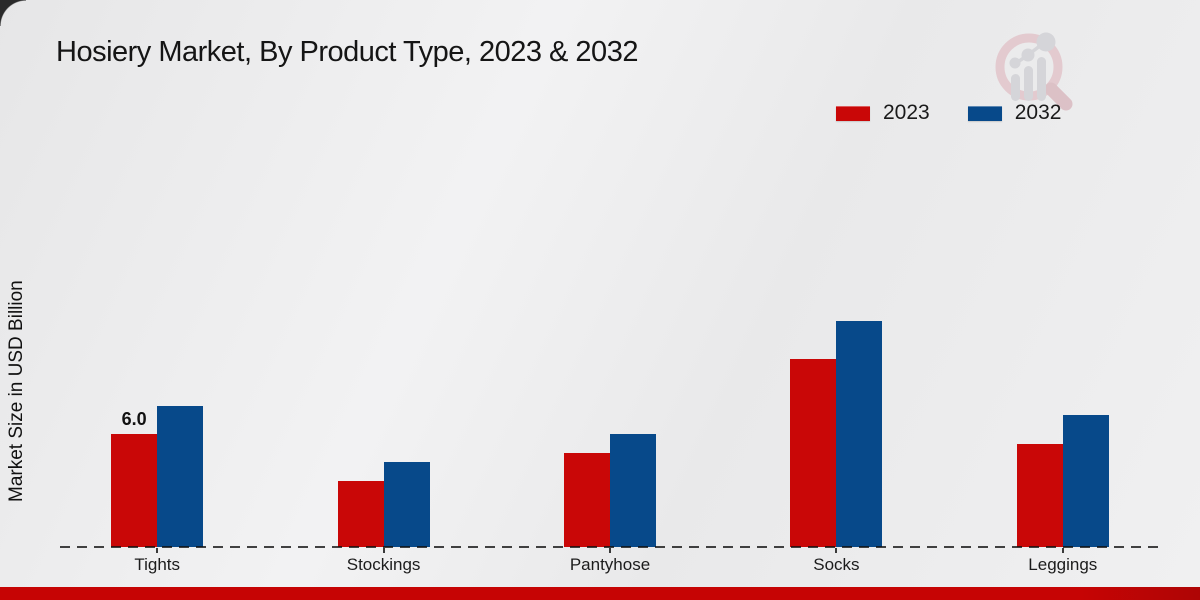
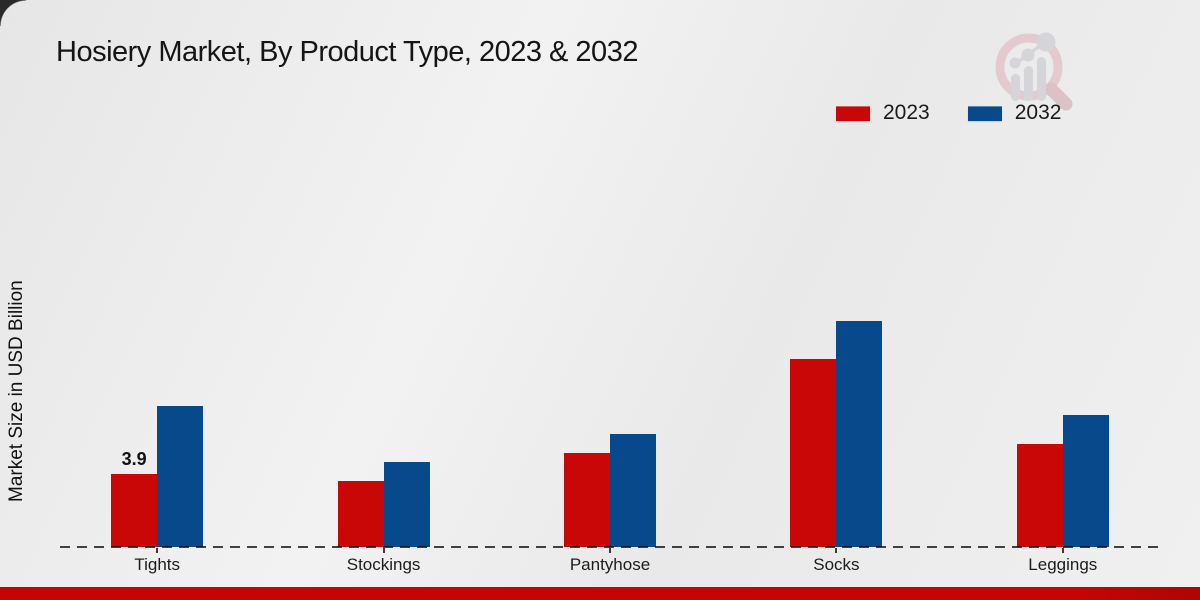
2023/Tights: 6.0 -> 3.9
